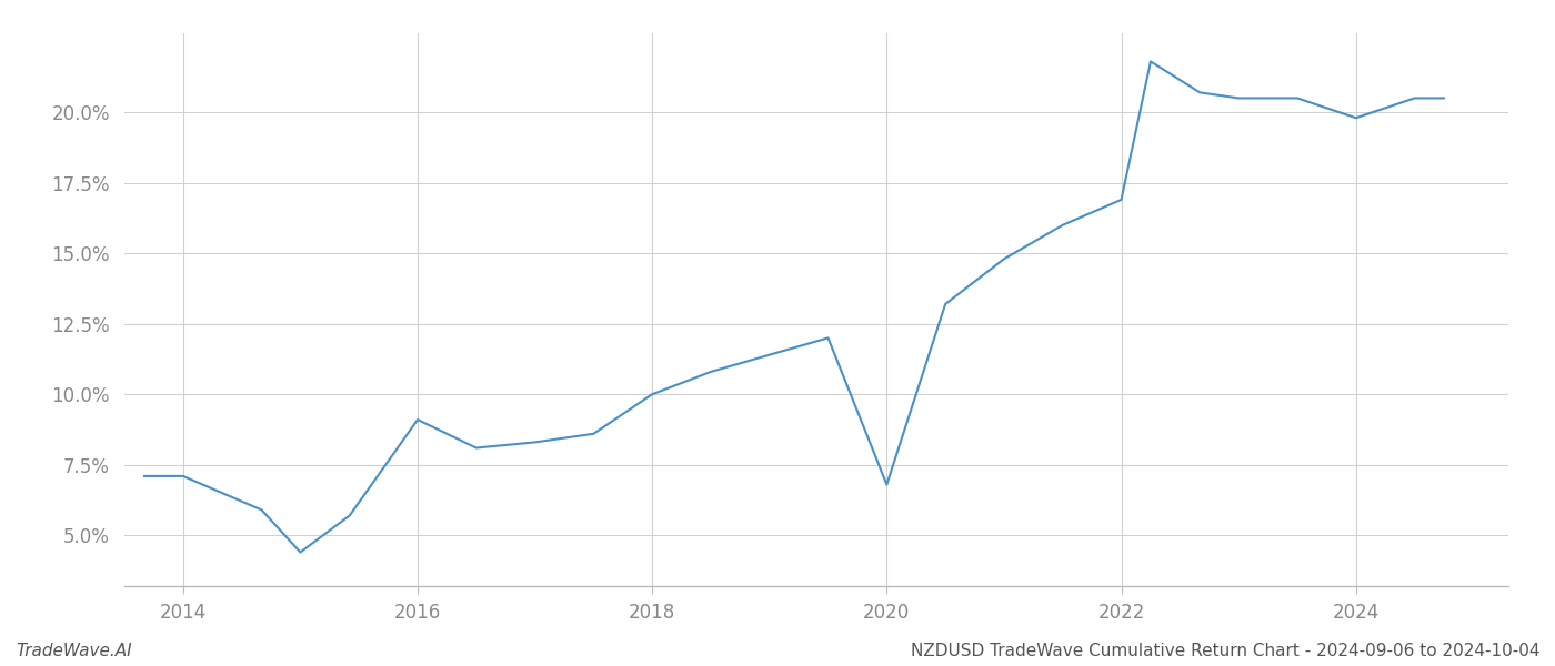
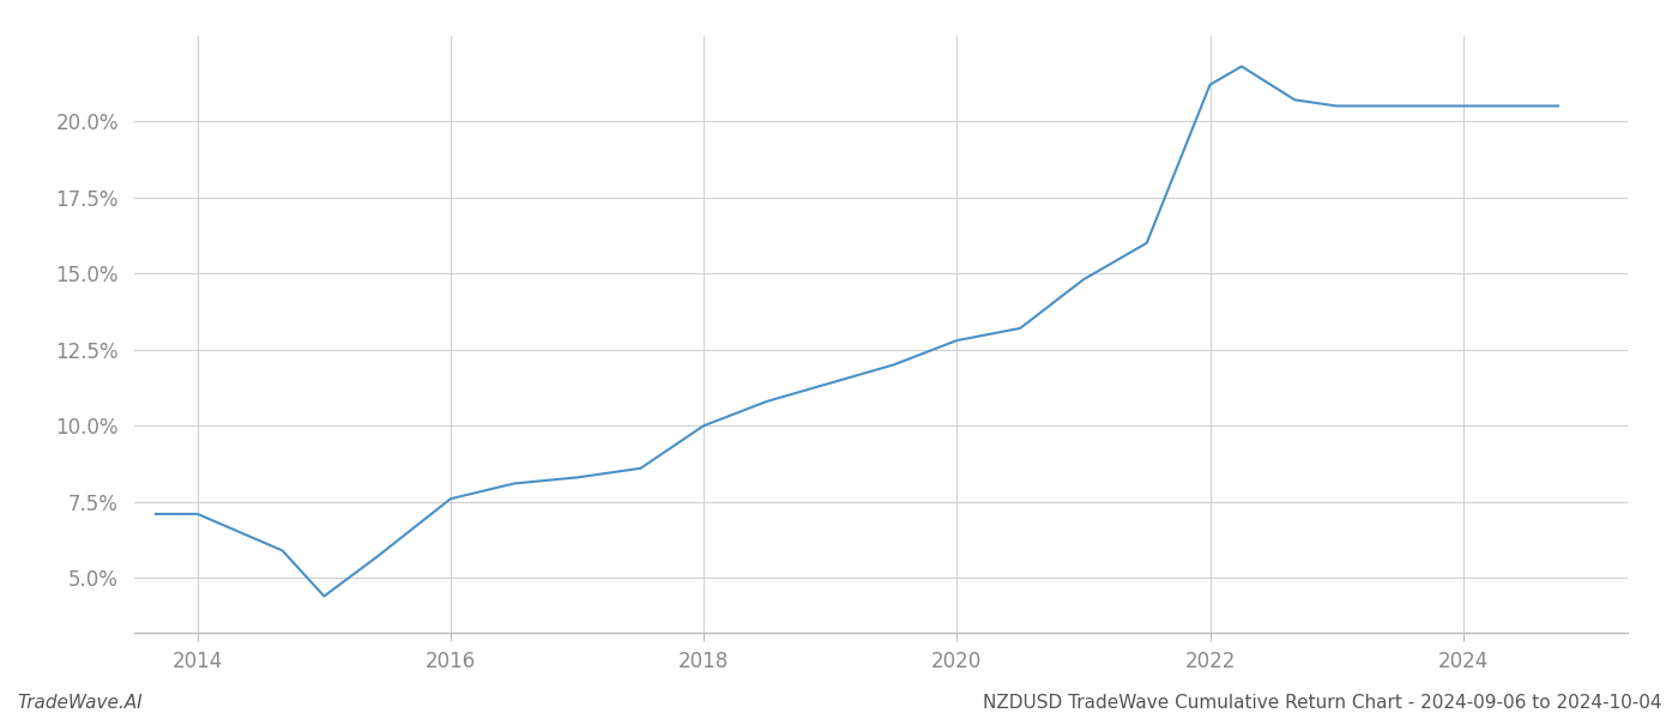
2016: 9.1% -> 7.6%
2020: 6.8% -> 12.8%
2022: 16.9% -> 21.2%
2024: 19.8% -> 20.5%
